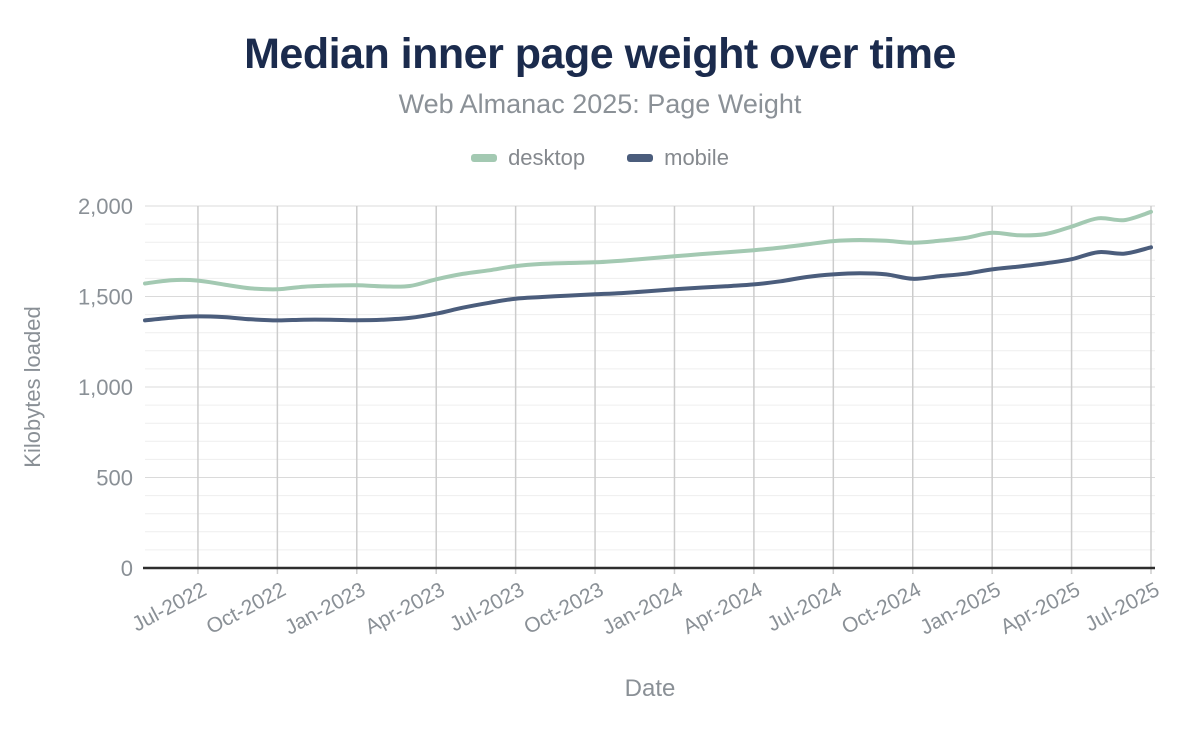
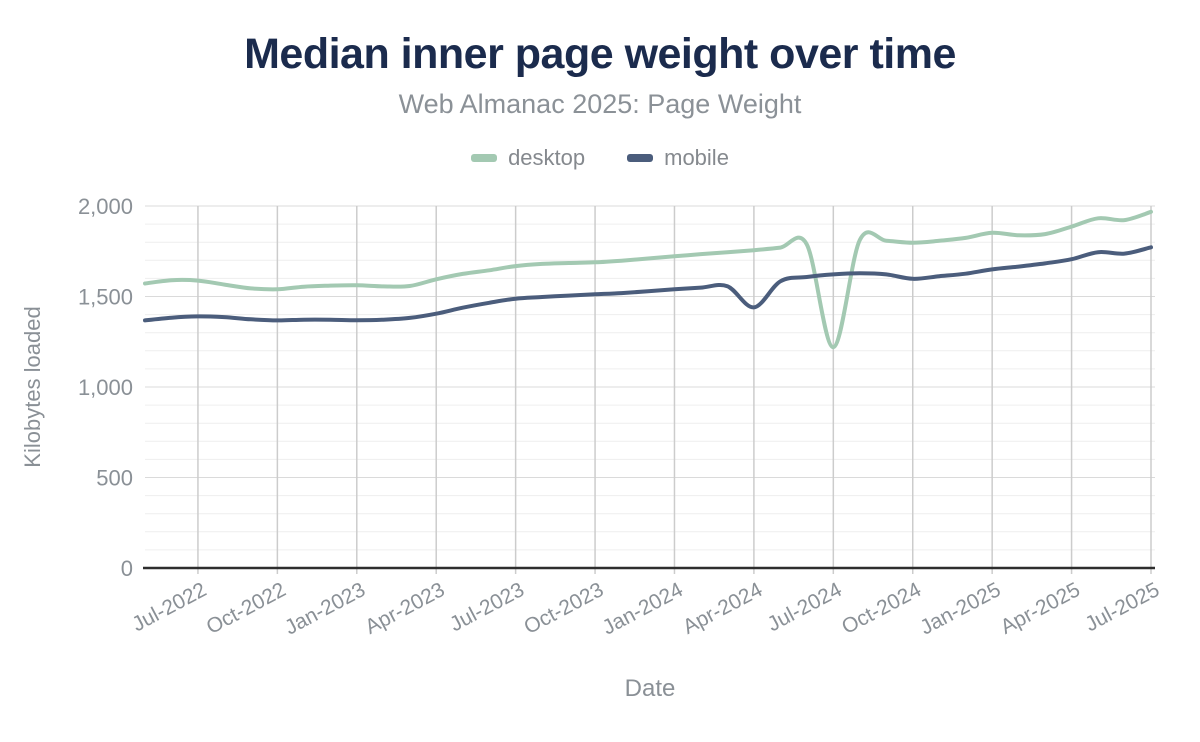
mobile/Apr-2024: 1570 -> 1440
desktop/Jul-2024: 1810 -> 1220
